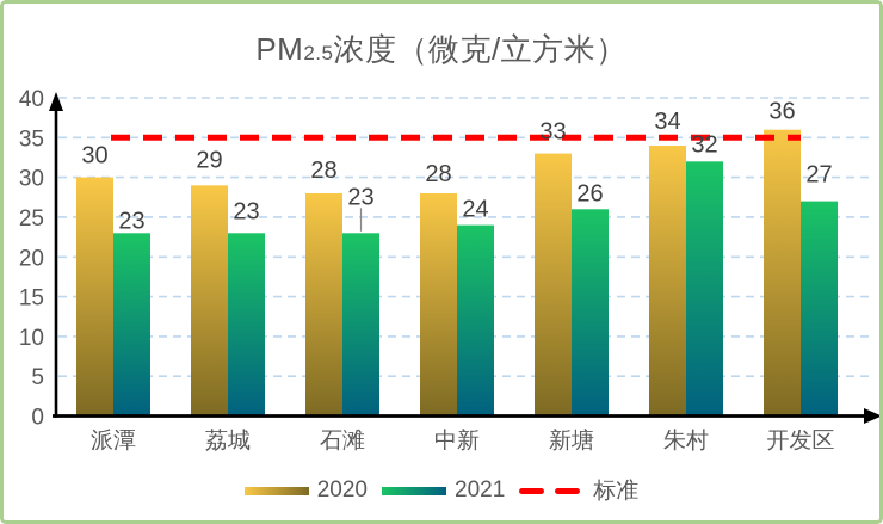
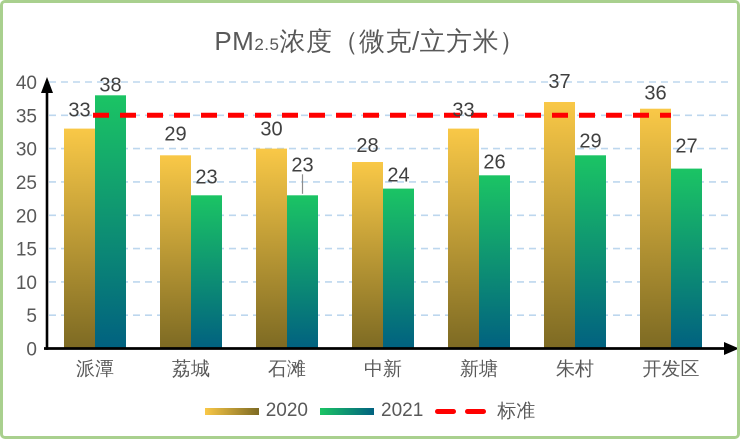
2020/派潭: 30 -> 33
2021/派潭: 23 -> 38
2020/石滩: 28 -> 30
2020/朱村: 34 -> 37
2021/朱村: 32 -> 29
